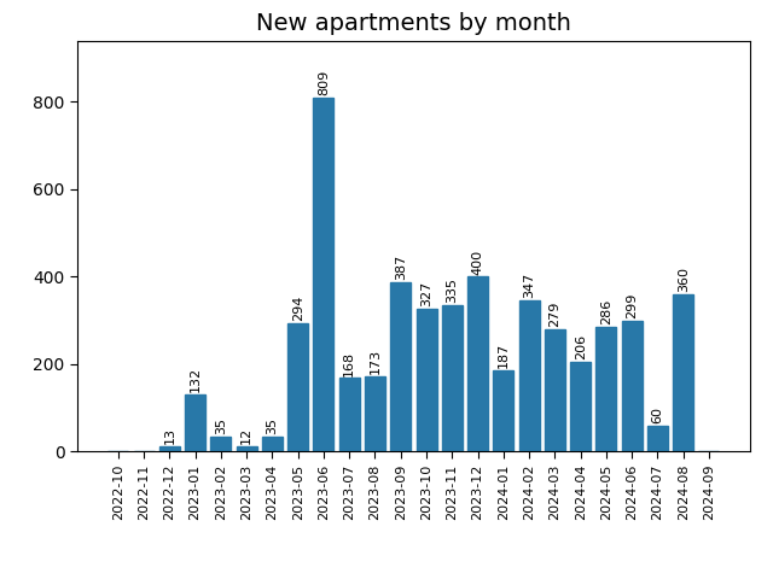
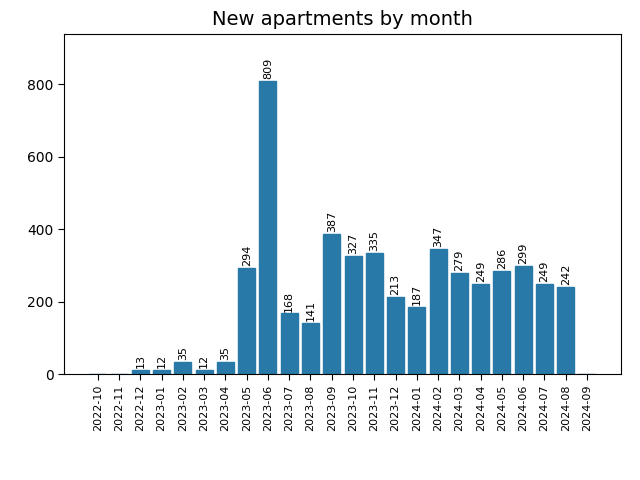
2023-01: 132 -> 12
2023-08: 173 -> 141
2023-12: 400 -> 213
2024-04: 206 -> 249
2024-07: 60 -> 249
2024-08: 360 -> 242
